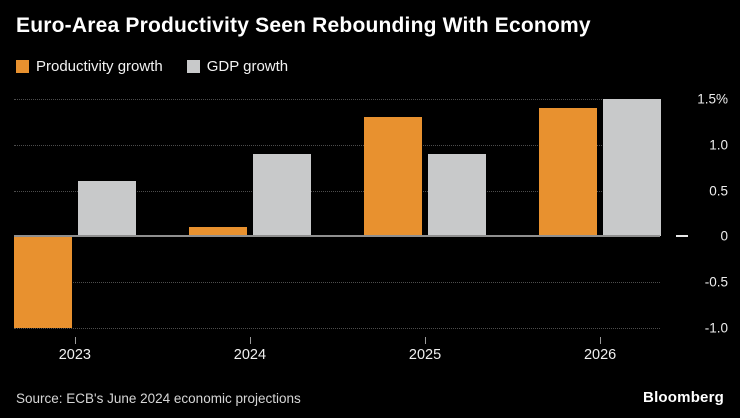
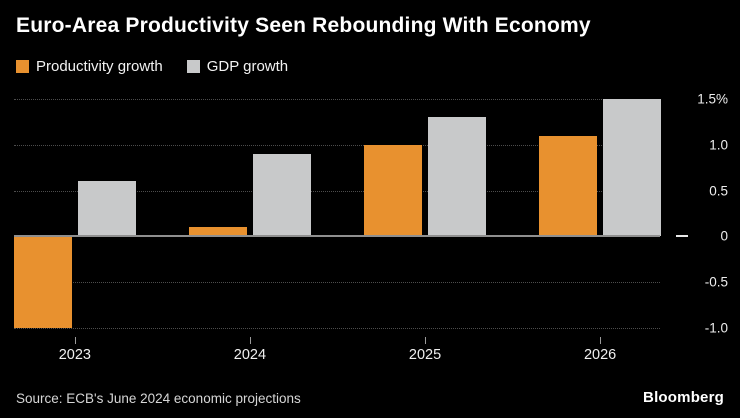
Productivity growth/2025: 1.3% -> 1.0%
GDP growth/2025: 0.9% -> 1.3%
Productivity growth/2026: 1.4% -> 1.1%
